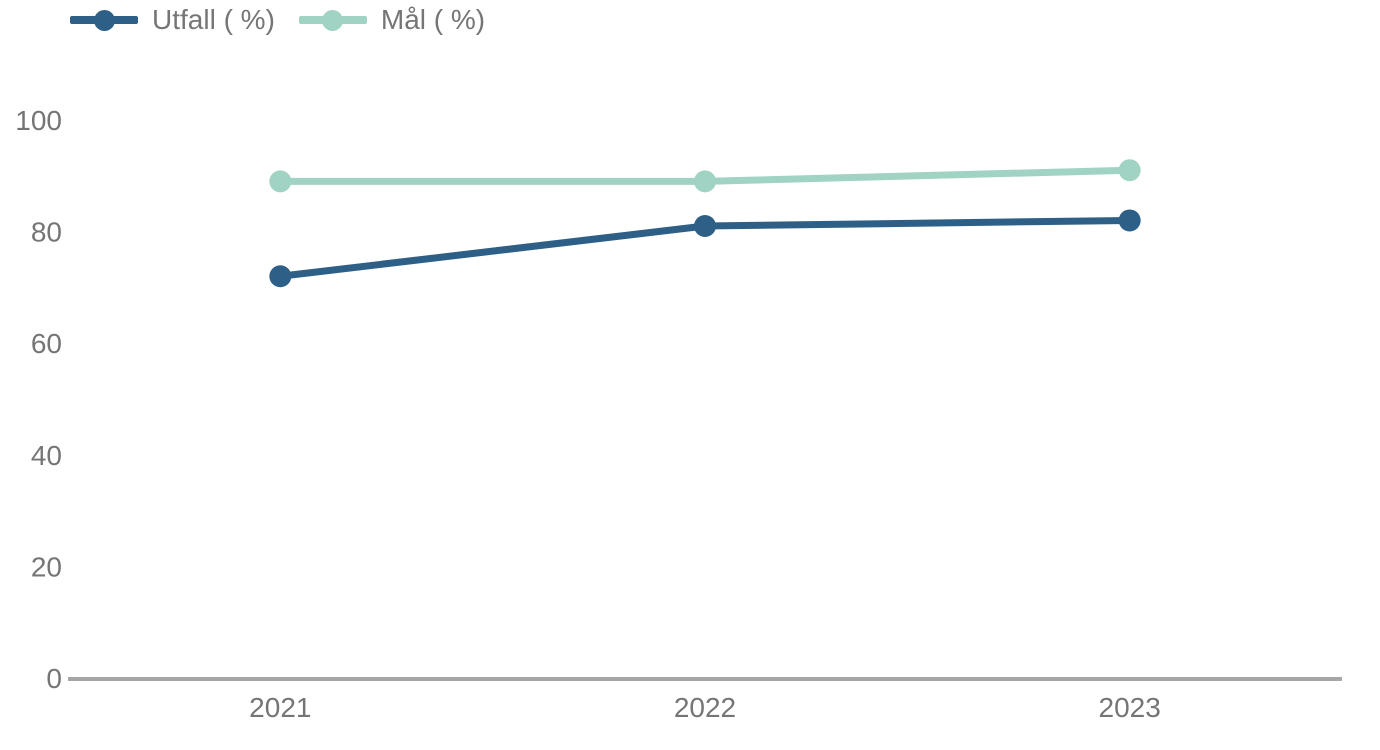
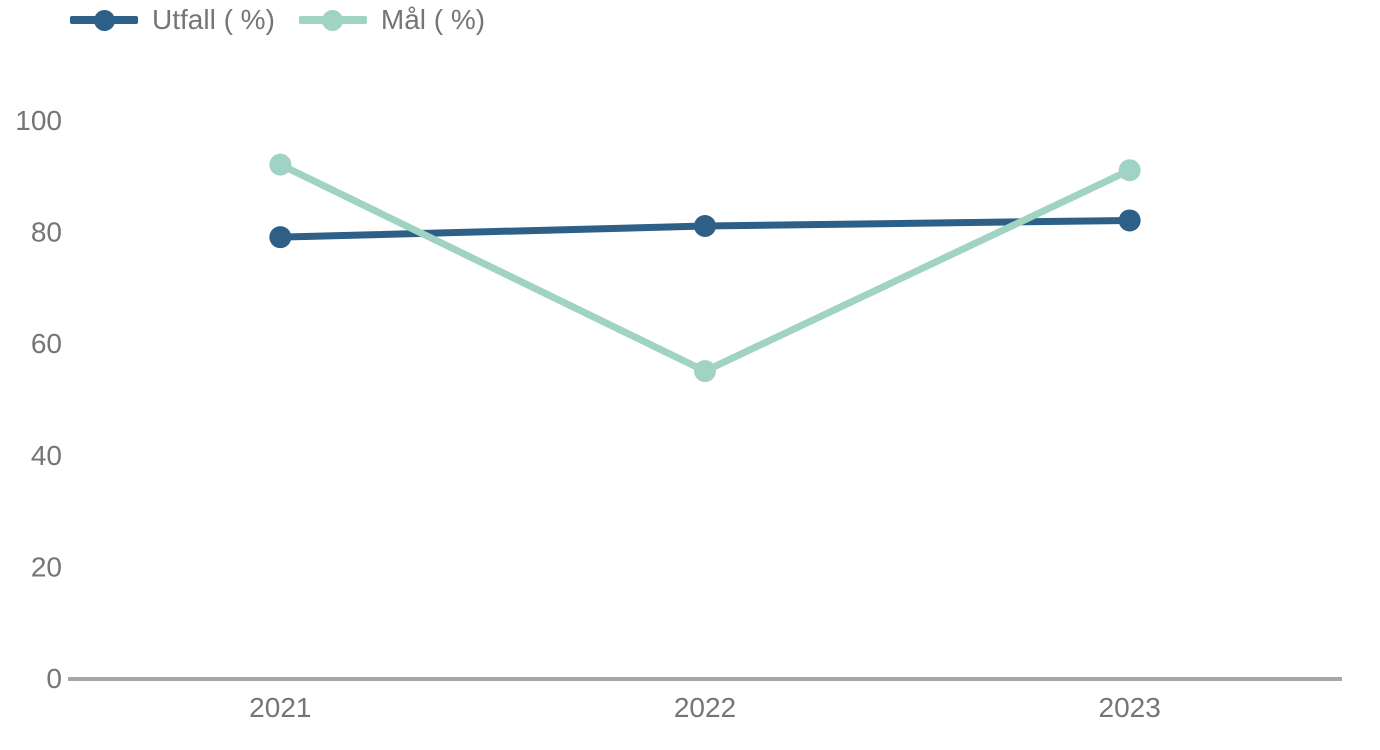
Utfall ( %)/2021: 72 -> 79
Mål ( %)/2021: 89 -> 92
Mål ( %)/2022: 89 -> 55
